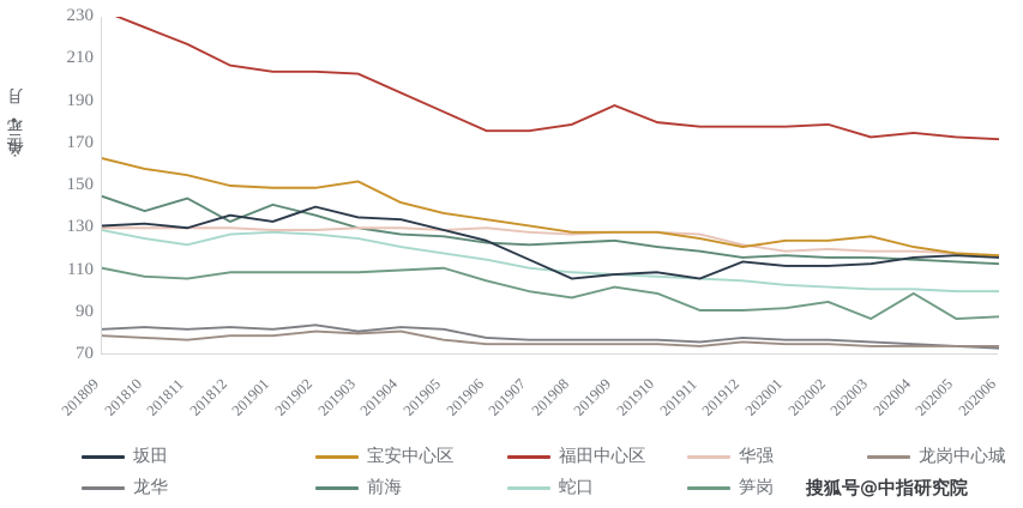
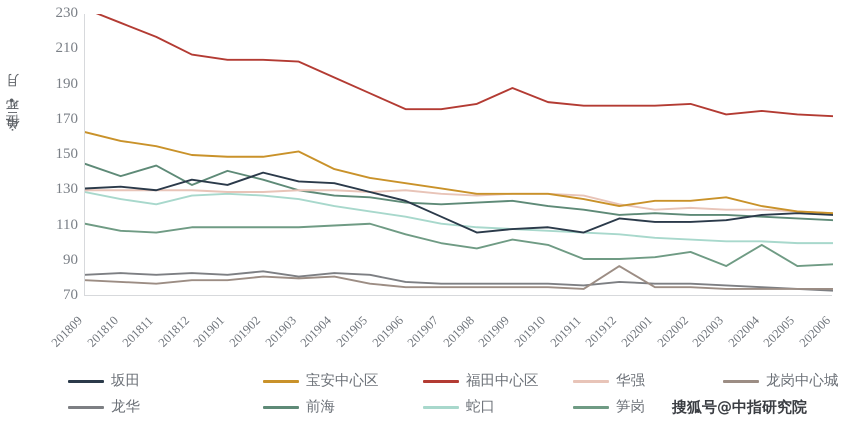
龙岗中心城/201912: 76 -> 87
